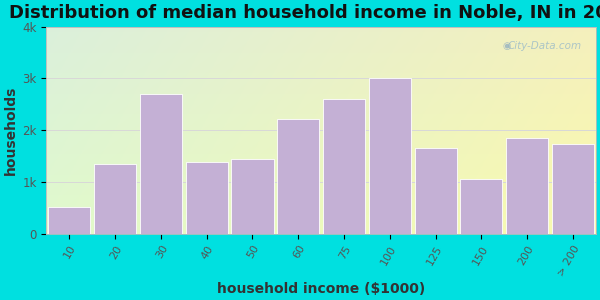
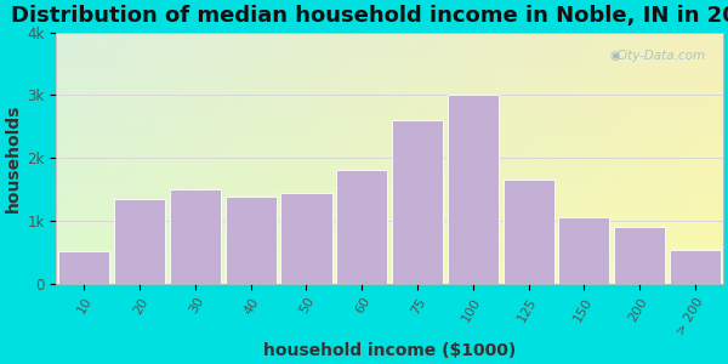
30: 2.70k -> 1.50k
60: 2.22k -> 1.80k
200: 1.84k -> 0.90k
> 200: 1.74k -> 0.53k
